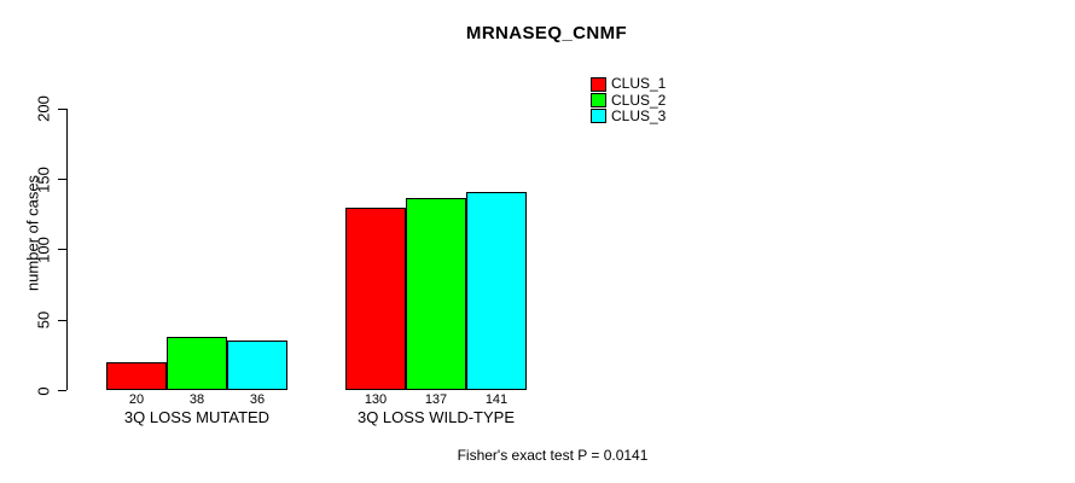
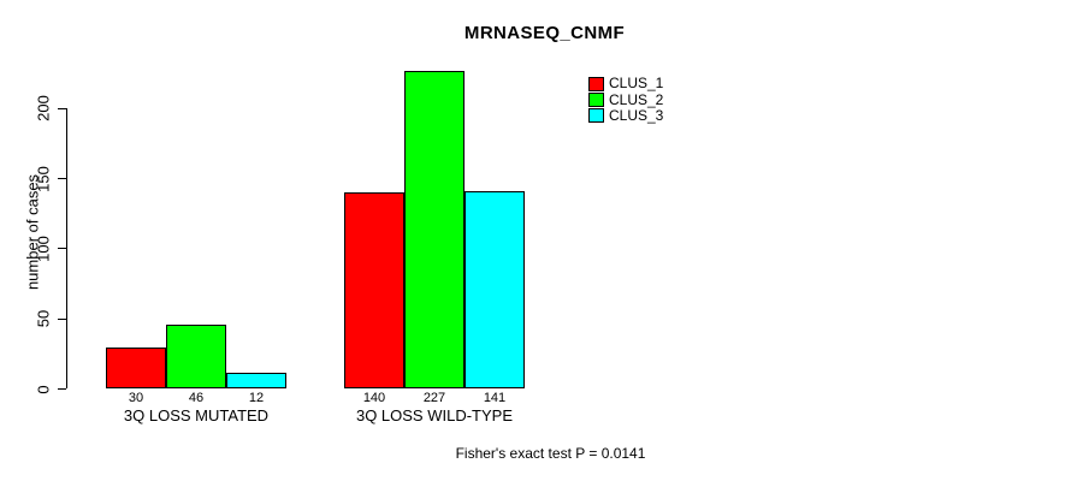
CLUS_1/3Q LOSS MUTATED: 20 -> 30
CLUS_2/3Q LOSS MUTATED: 38 -> 46
CLUS_3/3Q LOSS MUTATED: 36 -> 12
CLUS_1/3Q LOSS WILD-TYPE: 130 -> 140
CLUS_2/3Q LOSS WILD-TYPE: 137 -> 227
